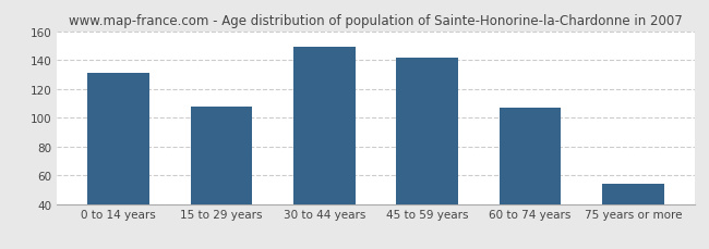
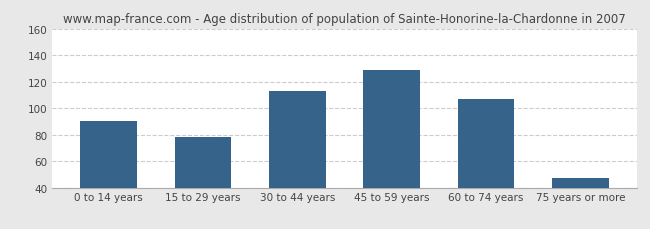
0 to 14 years: 131 -> 90
15 to 29 years: 108 -> 78
30 to 44 years: 149 -> 113
45 to 59 years: 142 -> 129
75 years or more: 54 -> 47
